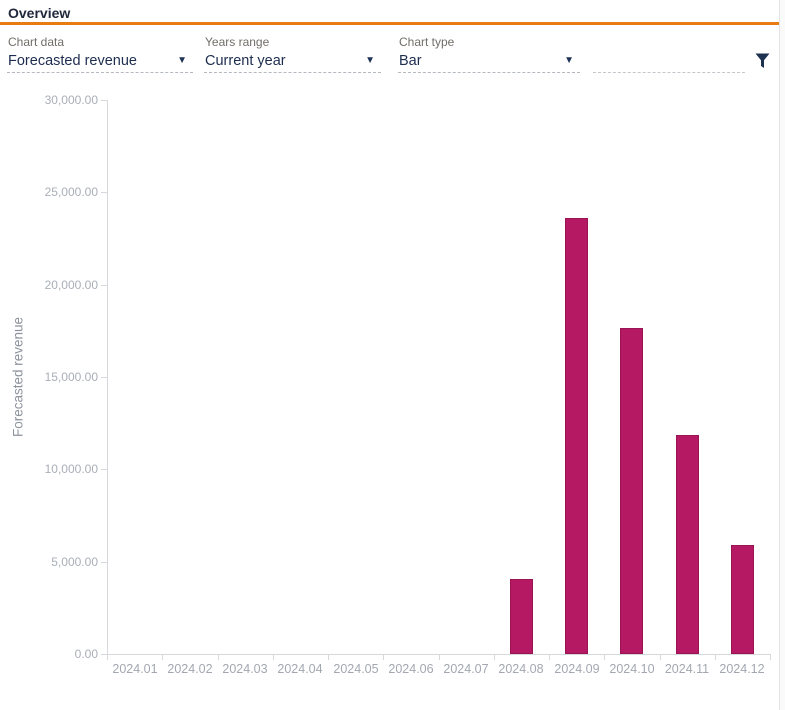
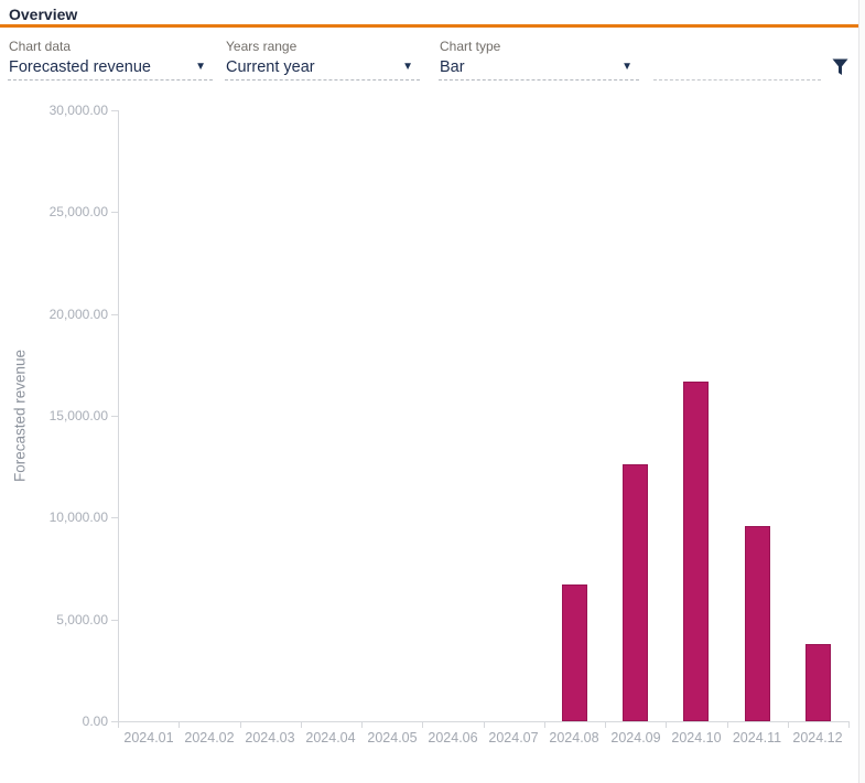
2024.08: 4000 -> 6700
2024.09: 23600 -> 12600
2024.10: 17600 -> 16700
2024.11: 11800 -> 9600
2024.12: 5900 -> 3800
